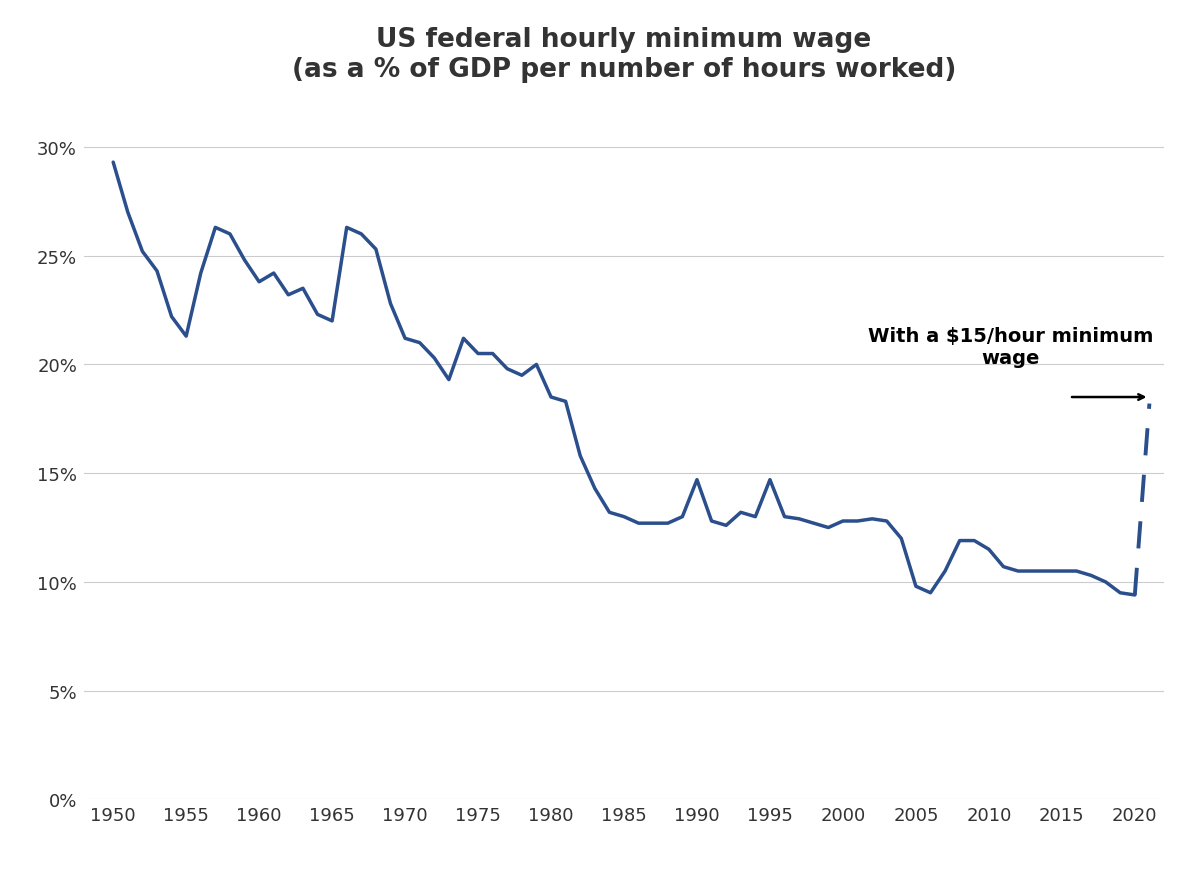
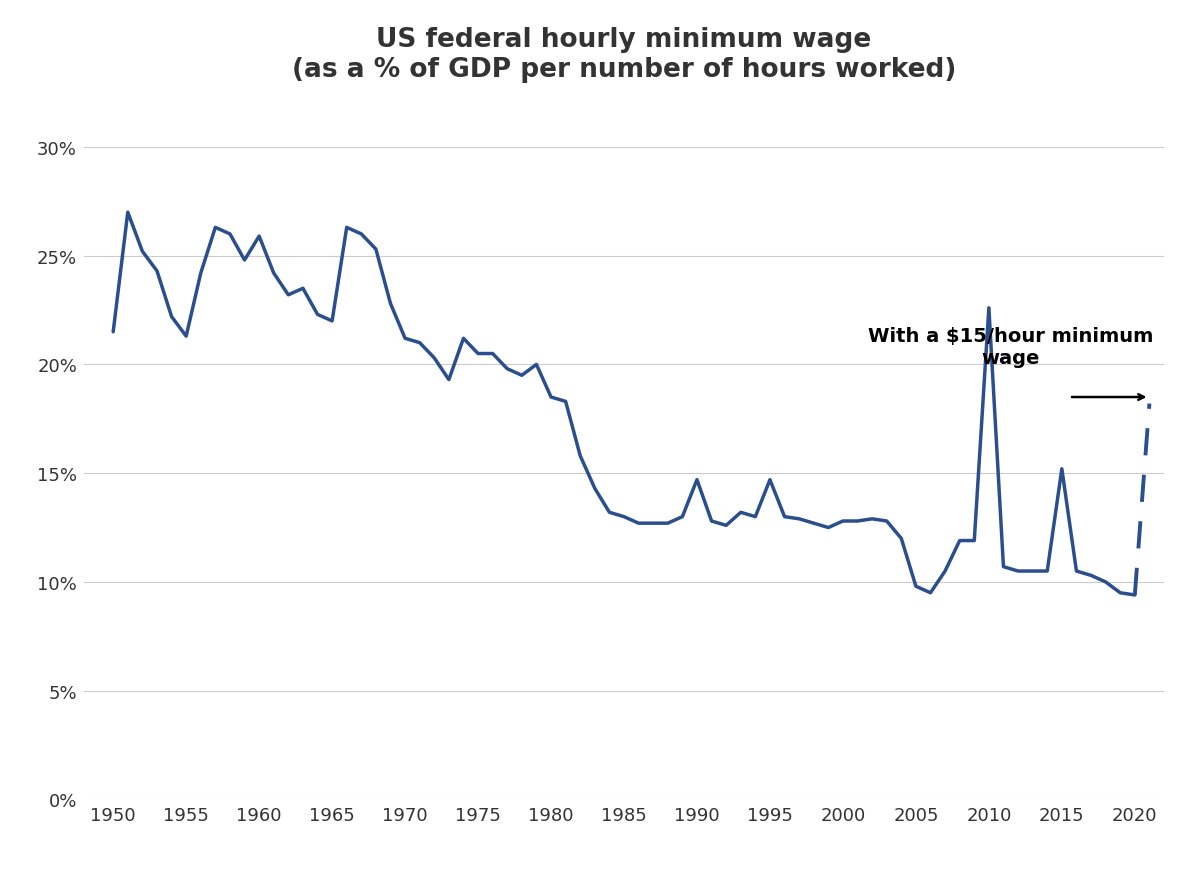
1950: 29.3% -> 21.5%
1960: 23.8% -> 25.9%
2010: 11.5% -> 22.6%
2015: 10.5% -> 15.2%
